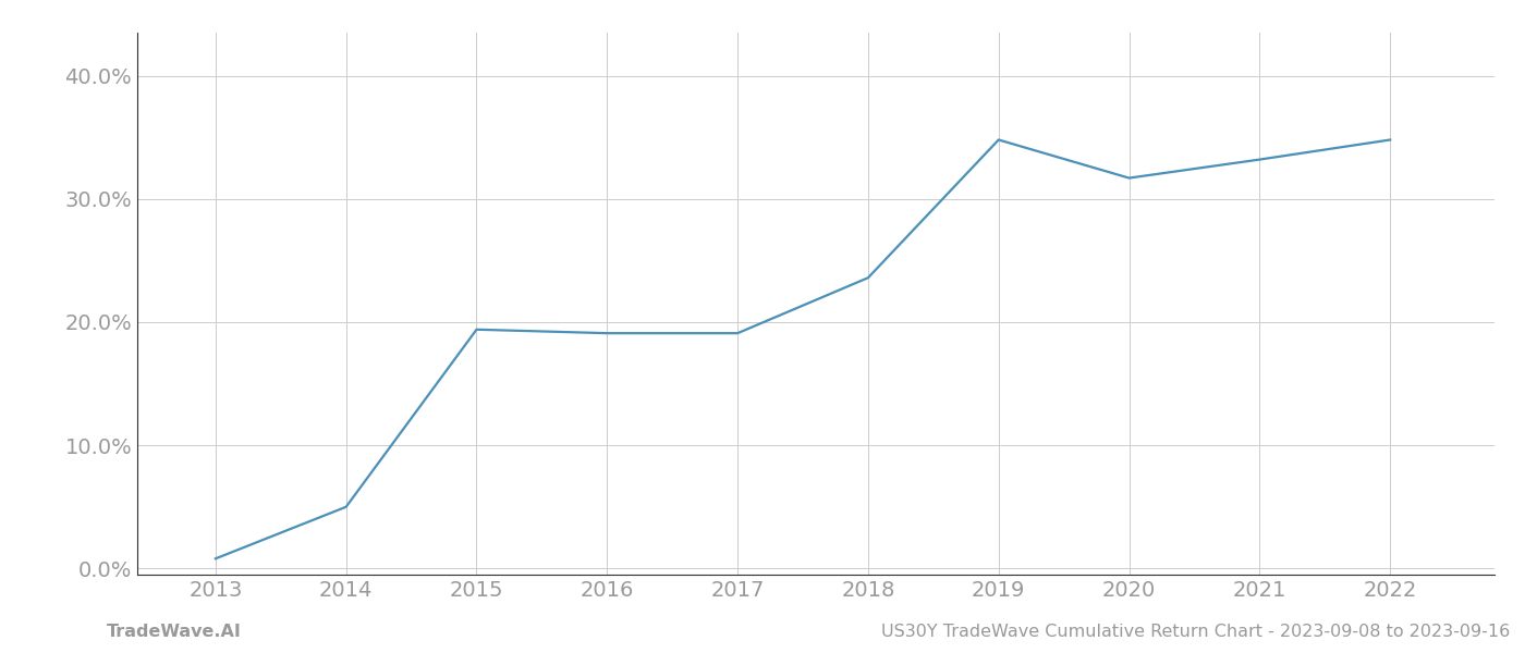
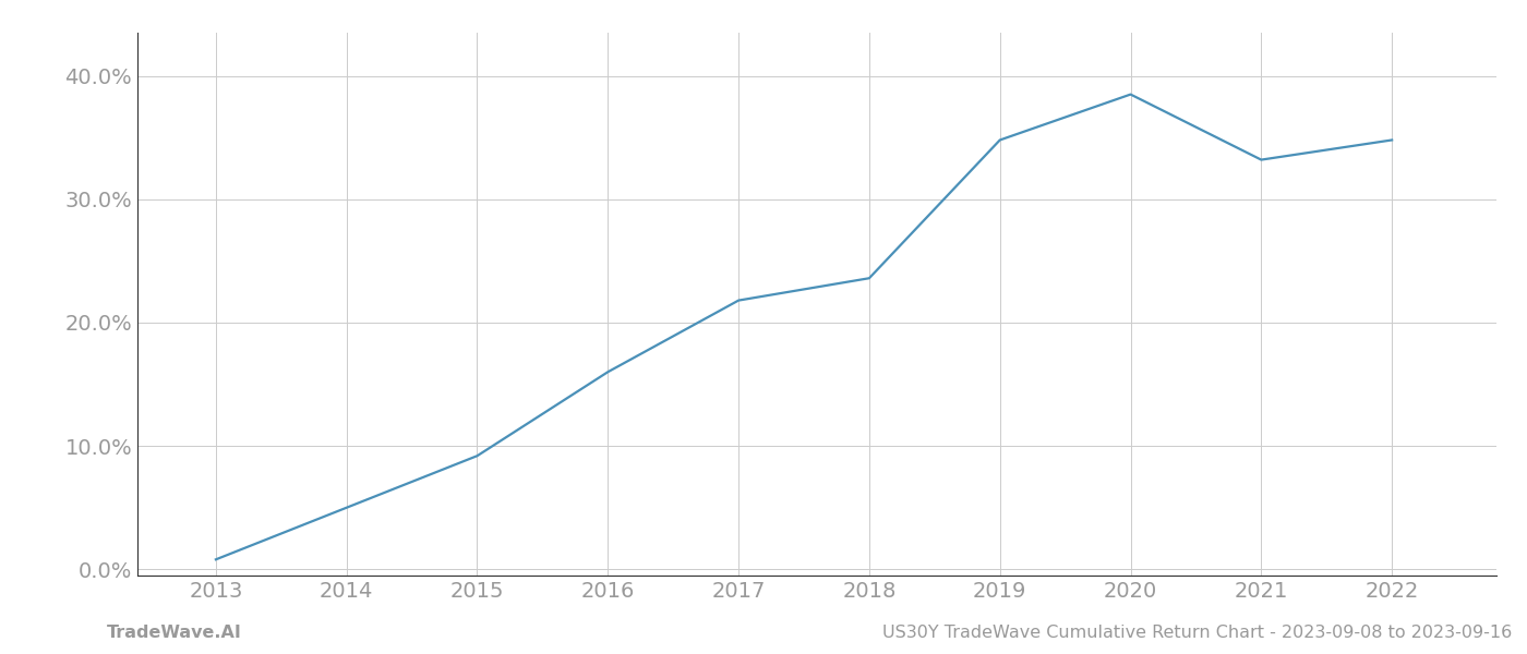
2015: 19.4% -> 9.2%
2016: 19.1% -> 16.0%
2017: 19.1% -> 21.8%
2020: 31.7% -> 38.5%
